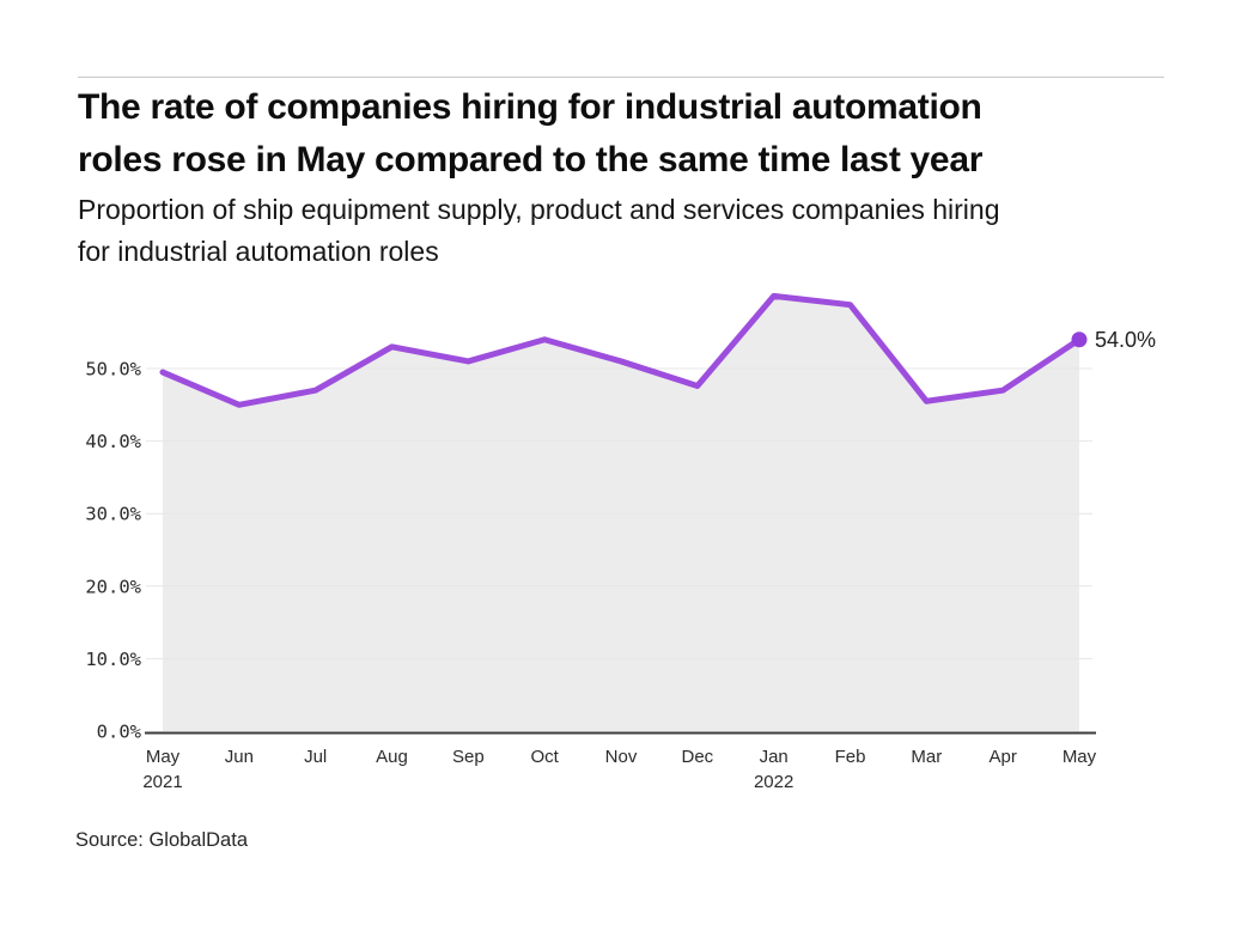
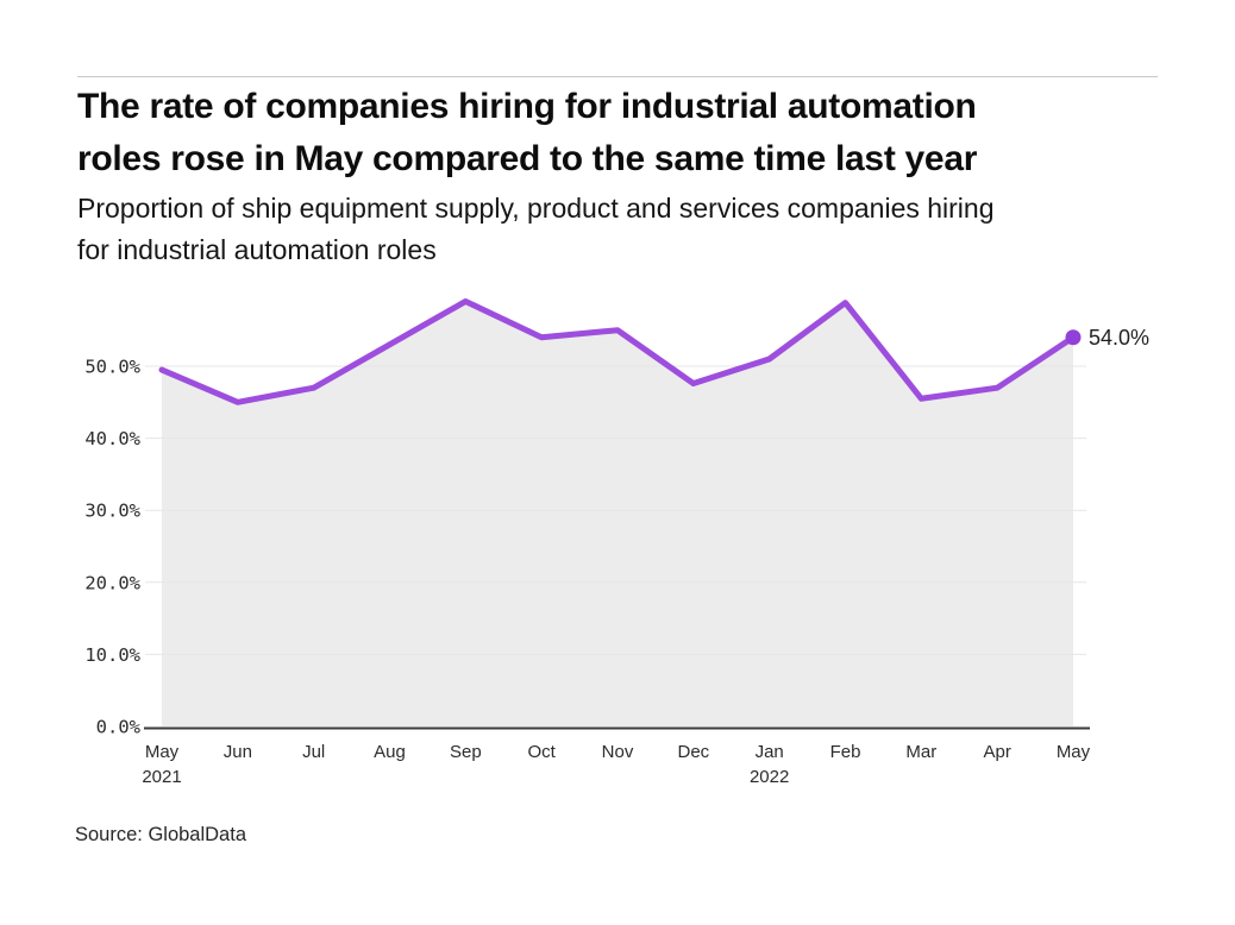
Sep: 51% -> 59%
Nov: 51% -> 55%
Jan 2022: 60% -> 51%
